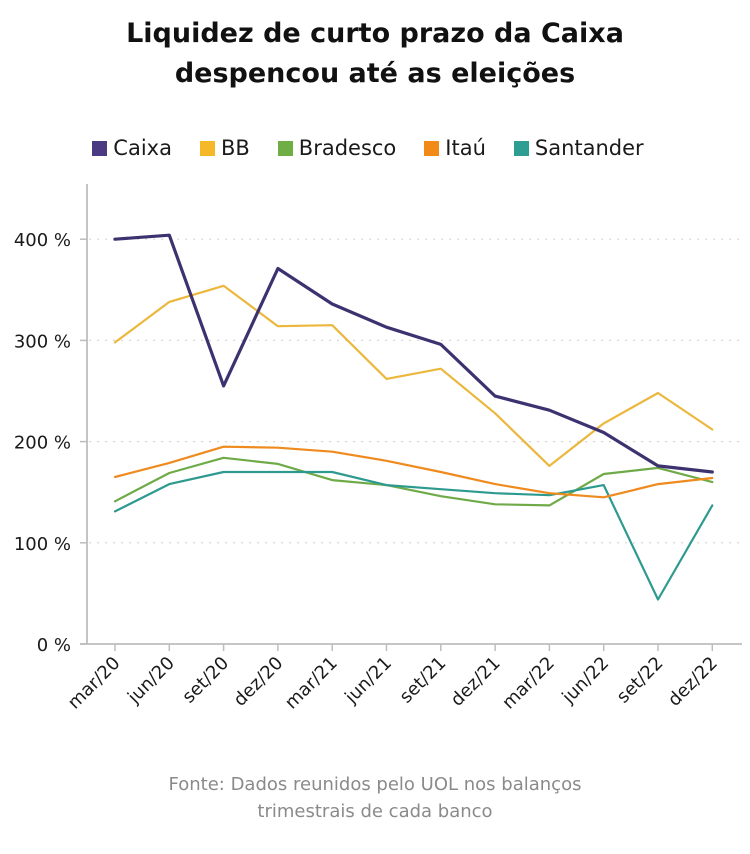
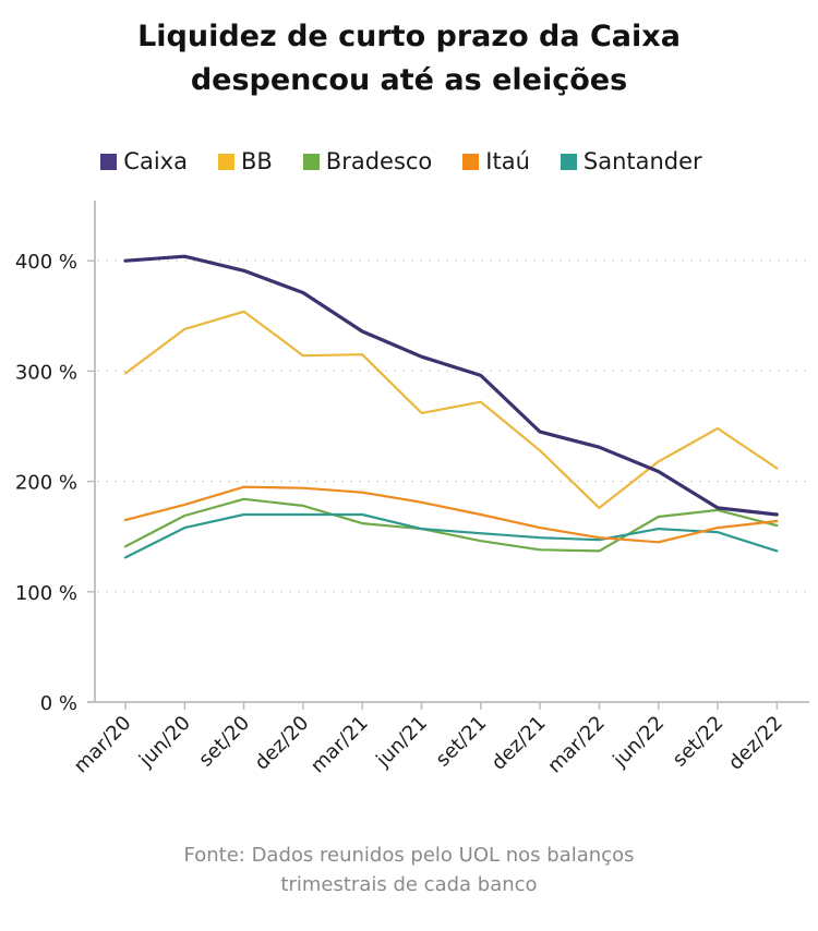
Caixa/set/20: 255% -> 391%
Santander/set/22: 44% -> 154%
